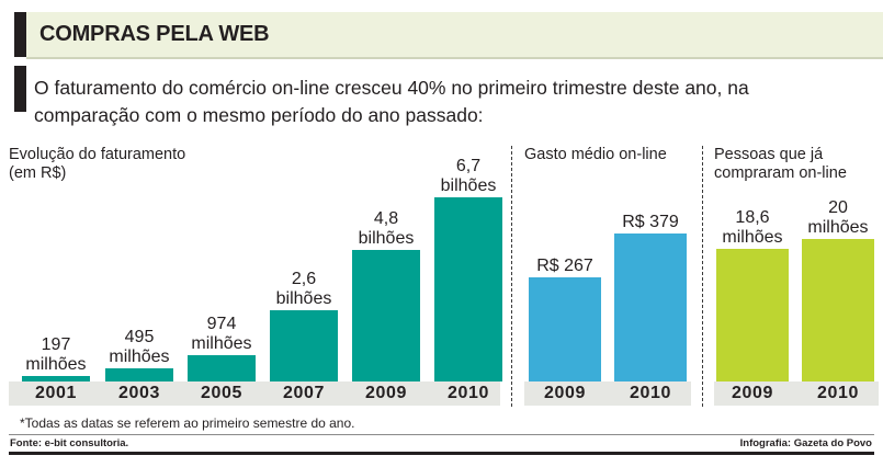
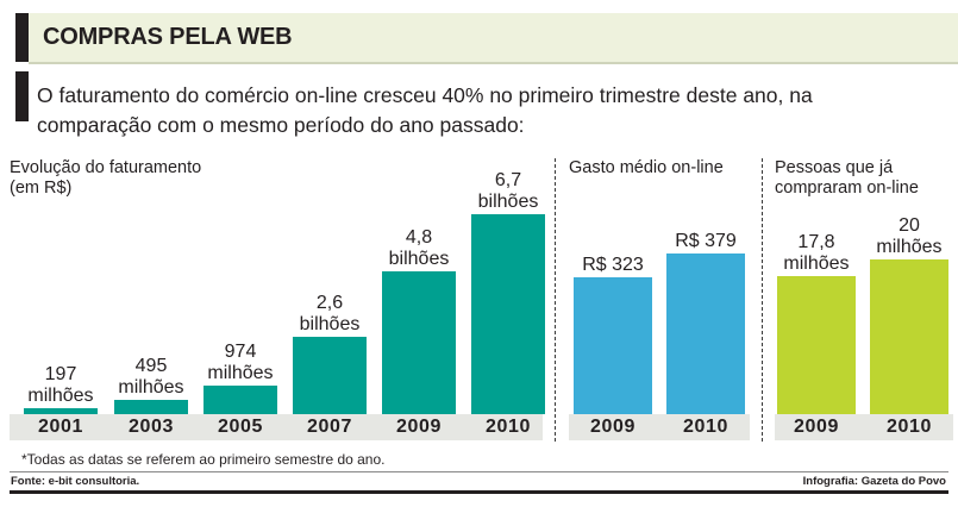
Gasto médio on-line/2009: 267 -> 323
Pessoas que já compraram on-line/2009: 18,6 -> 17,8
